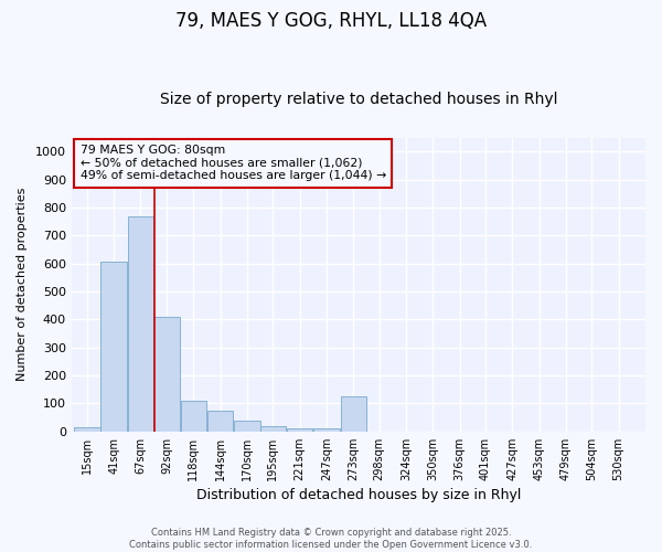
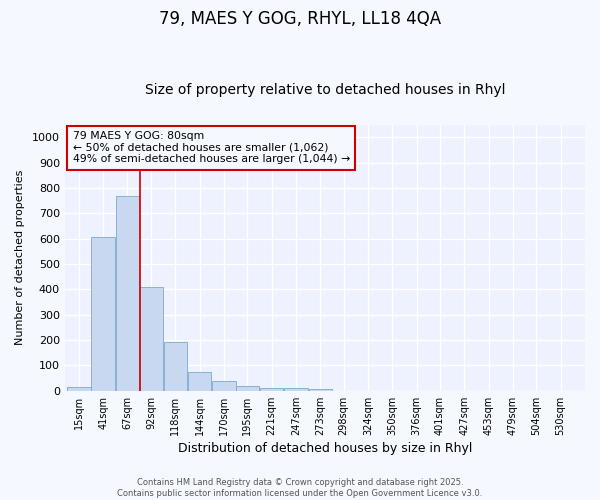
118sqm: 110 -> 192
273sqm: 125 -> 8
